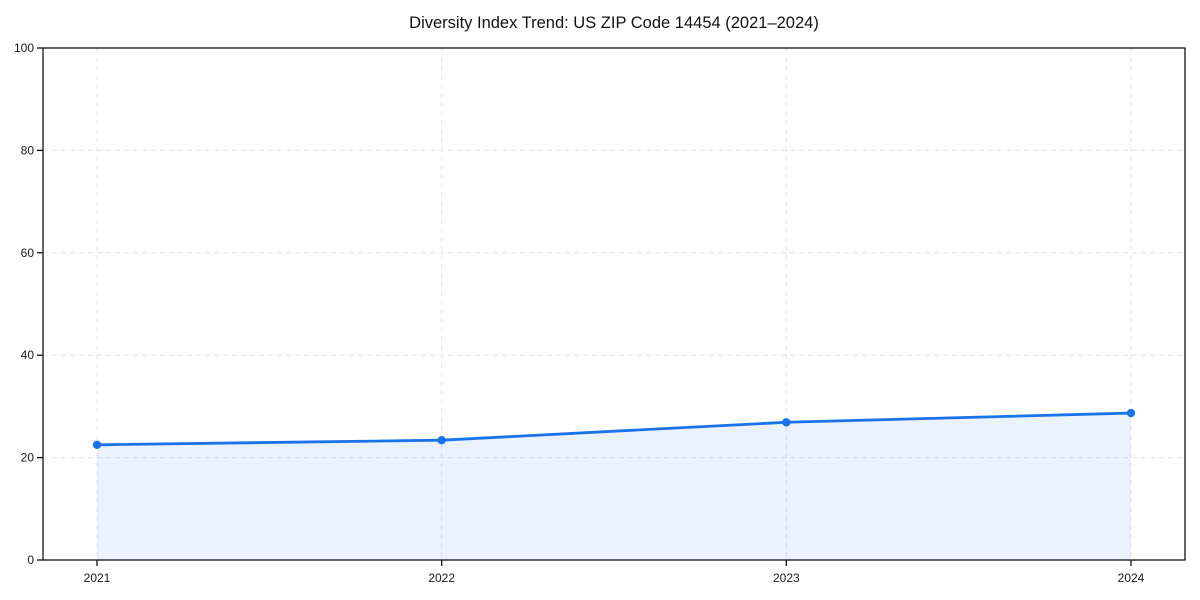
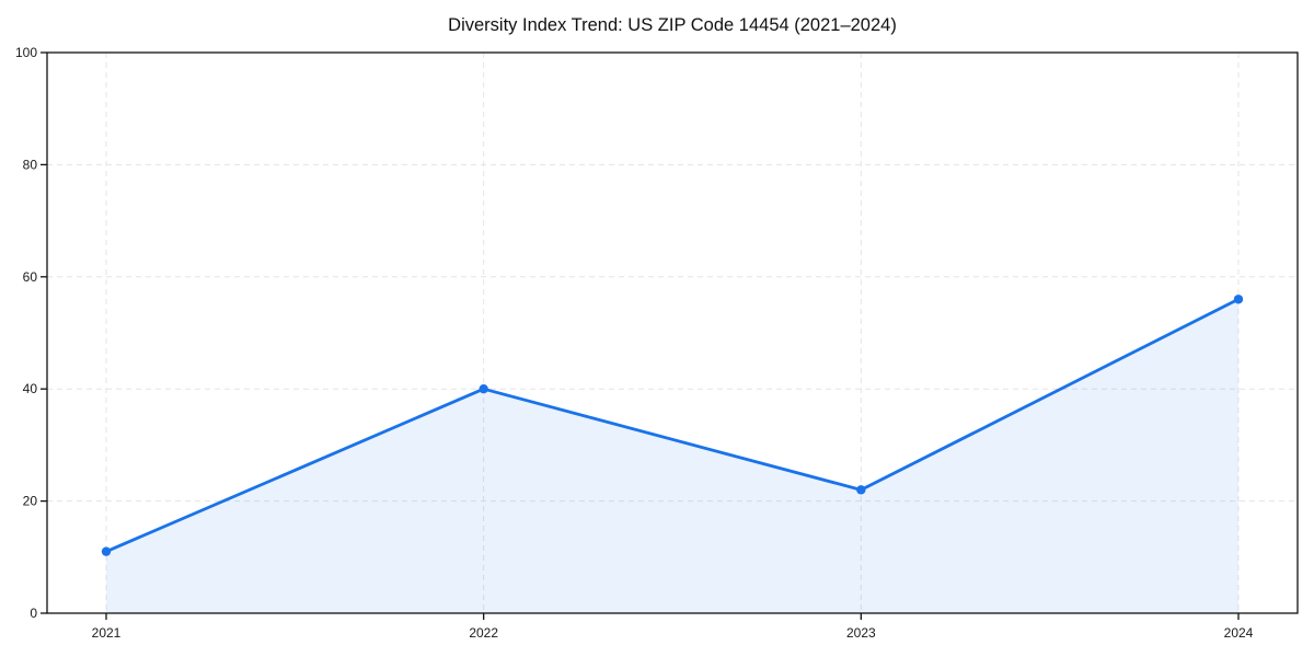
2021: 22 -> 11
2022: 23 -> 40
2023: 27 -> 22
2024: 29 -> 56
